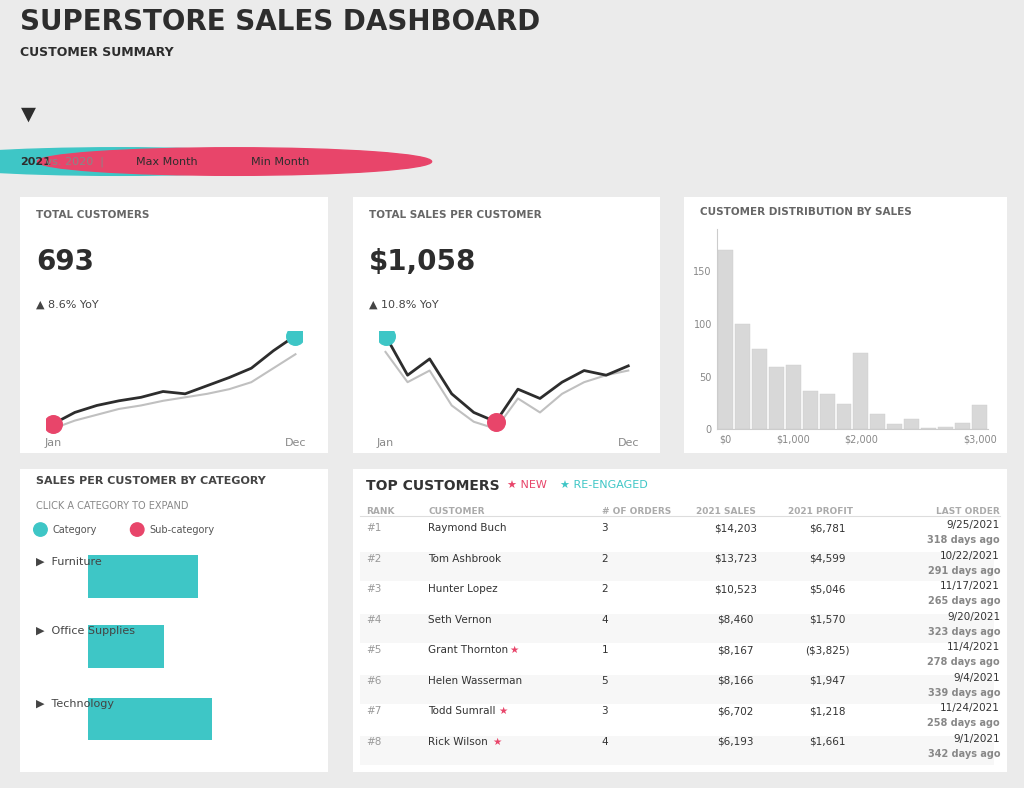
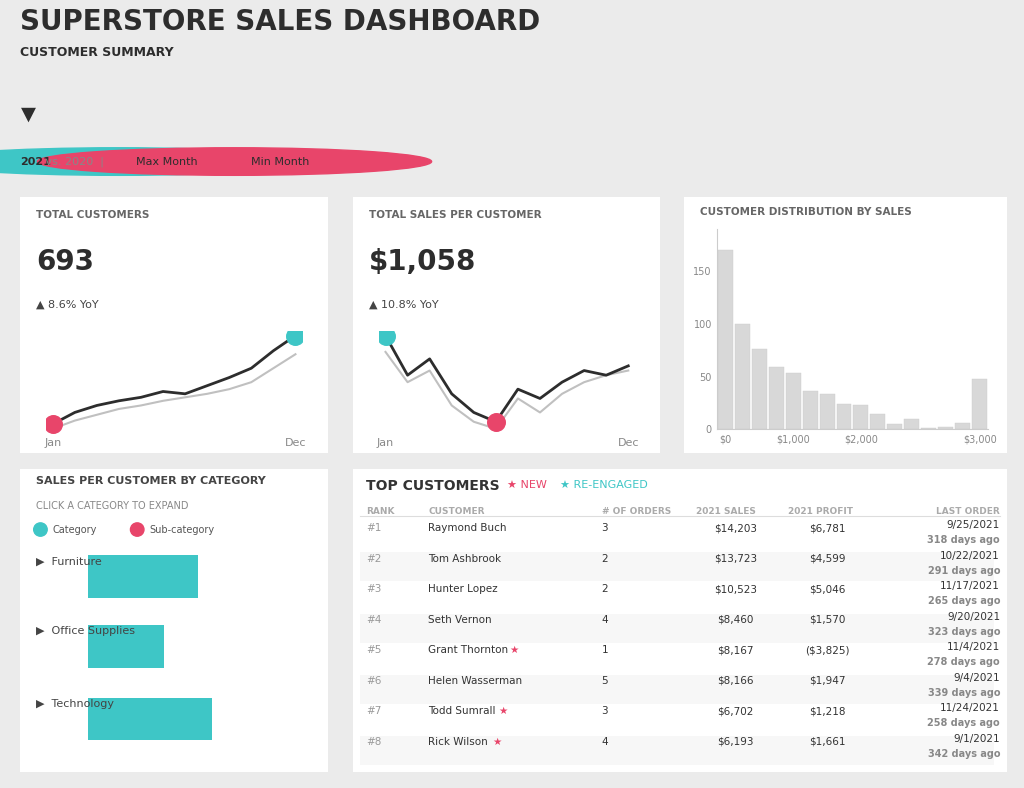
$1,000: 61 -> 53
$2,000: 72 -> 23
$3,000: 23 -> 48
